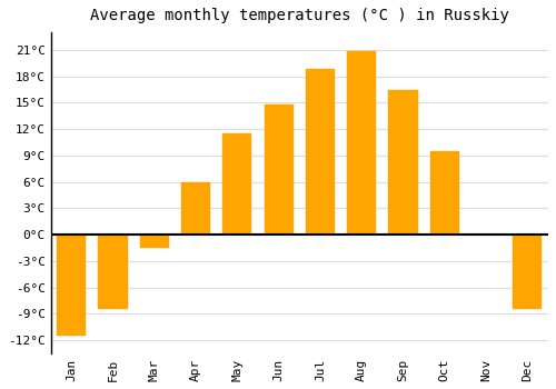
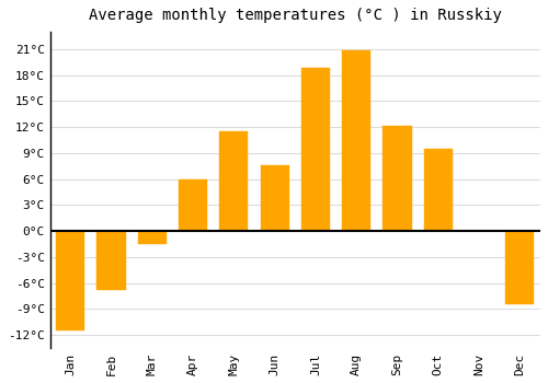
Feb: -8.5°C -> -6.8°C
Jun: 14.8°C -> 7.6°C
Sep: 16.5°C -> 12.2°C
